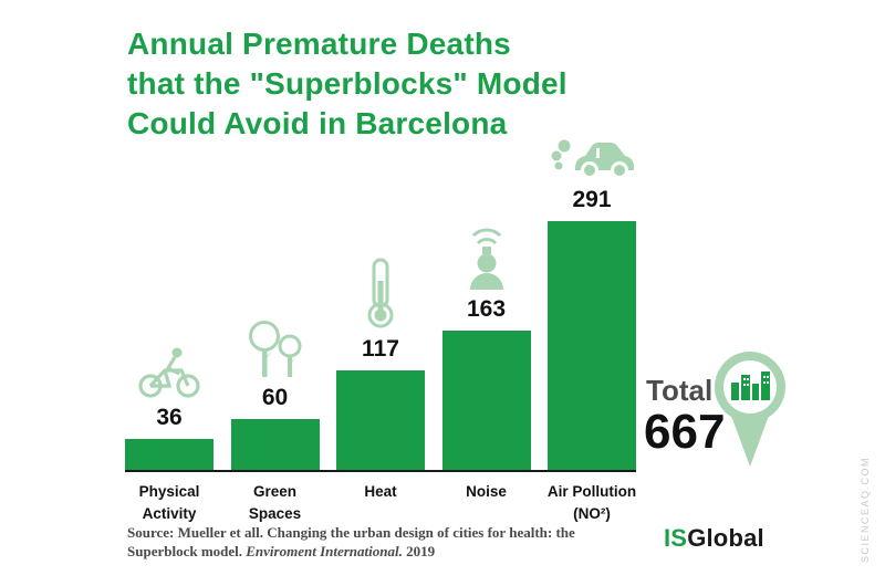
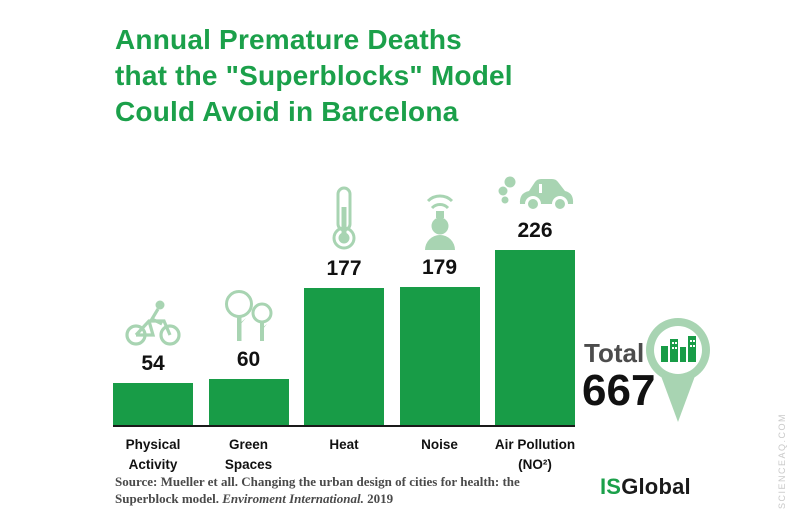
Physical Activity: 36 -> 54
Heat: 117 -> 177
Noise: 163 -> 179
Air Pollution (NO²): 291 -> 226
